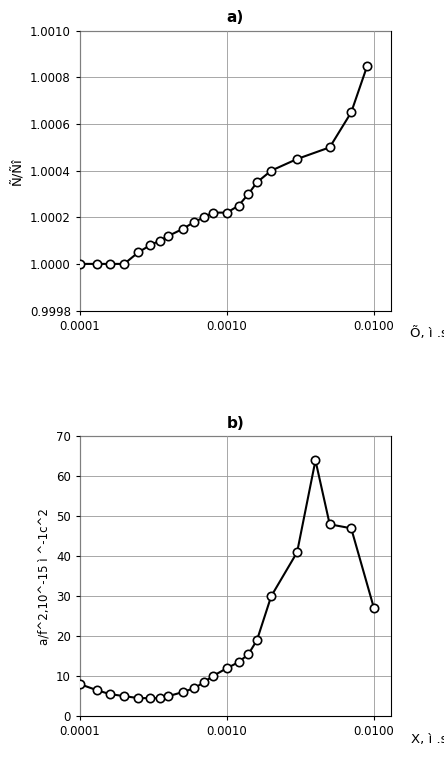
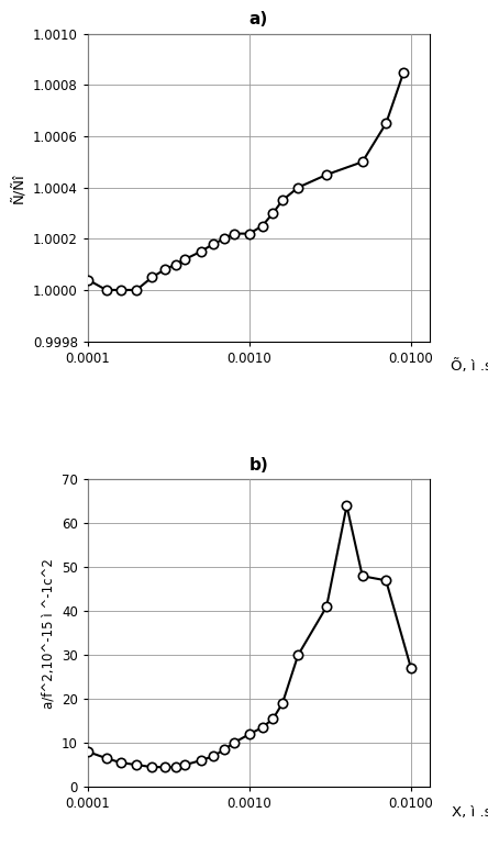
a)/0.0001: 1.00000 -> 1.00004
